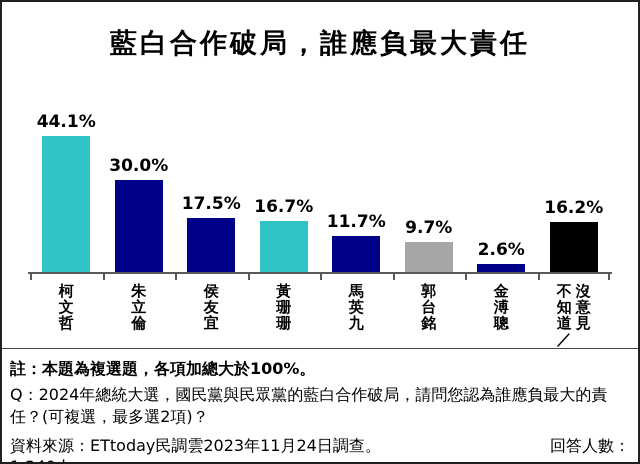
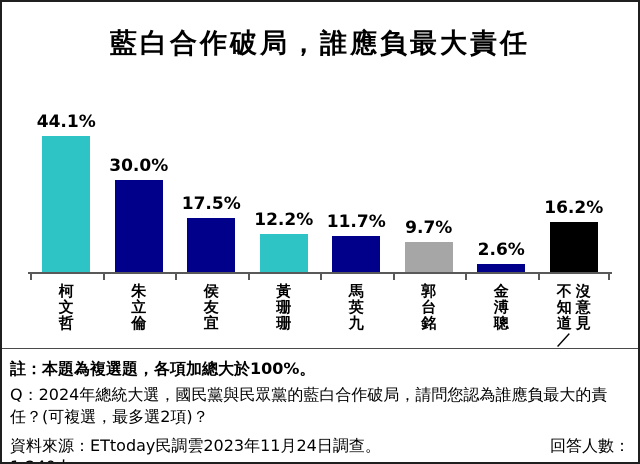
黃珊珊: 16.7% -> 12.2%
